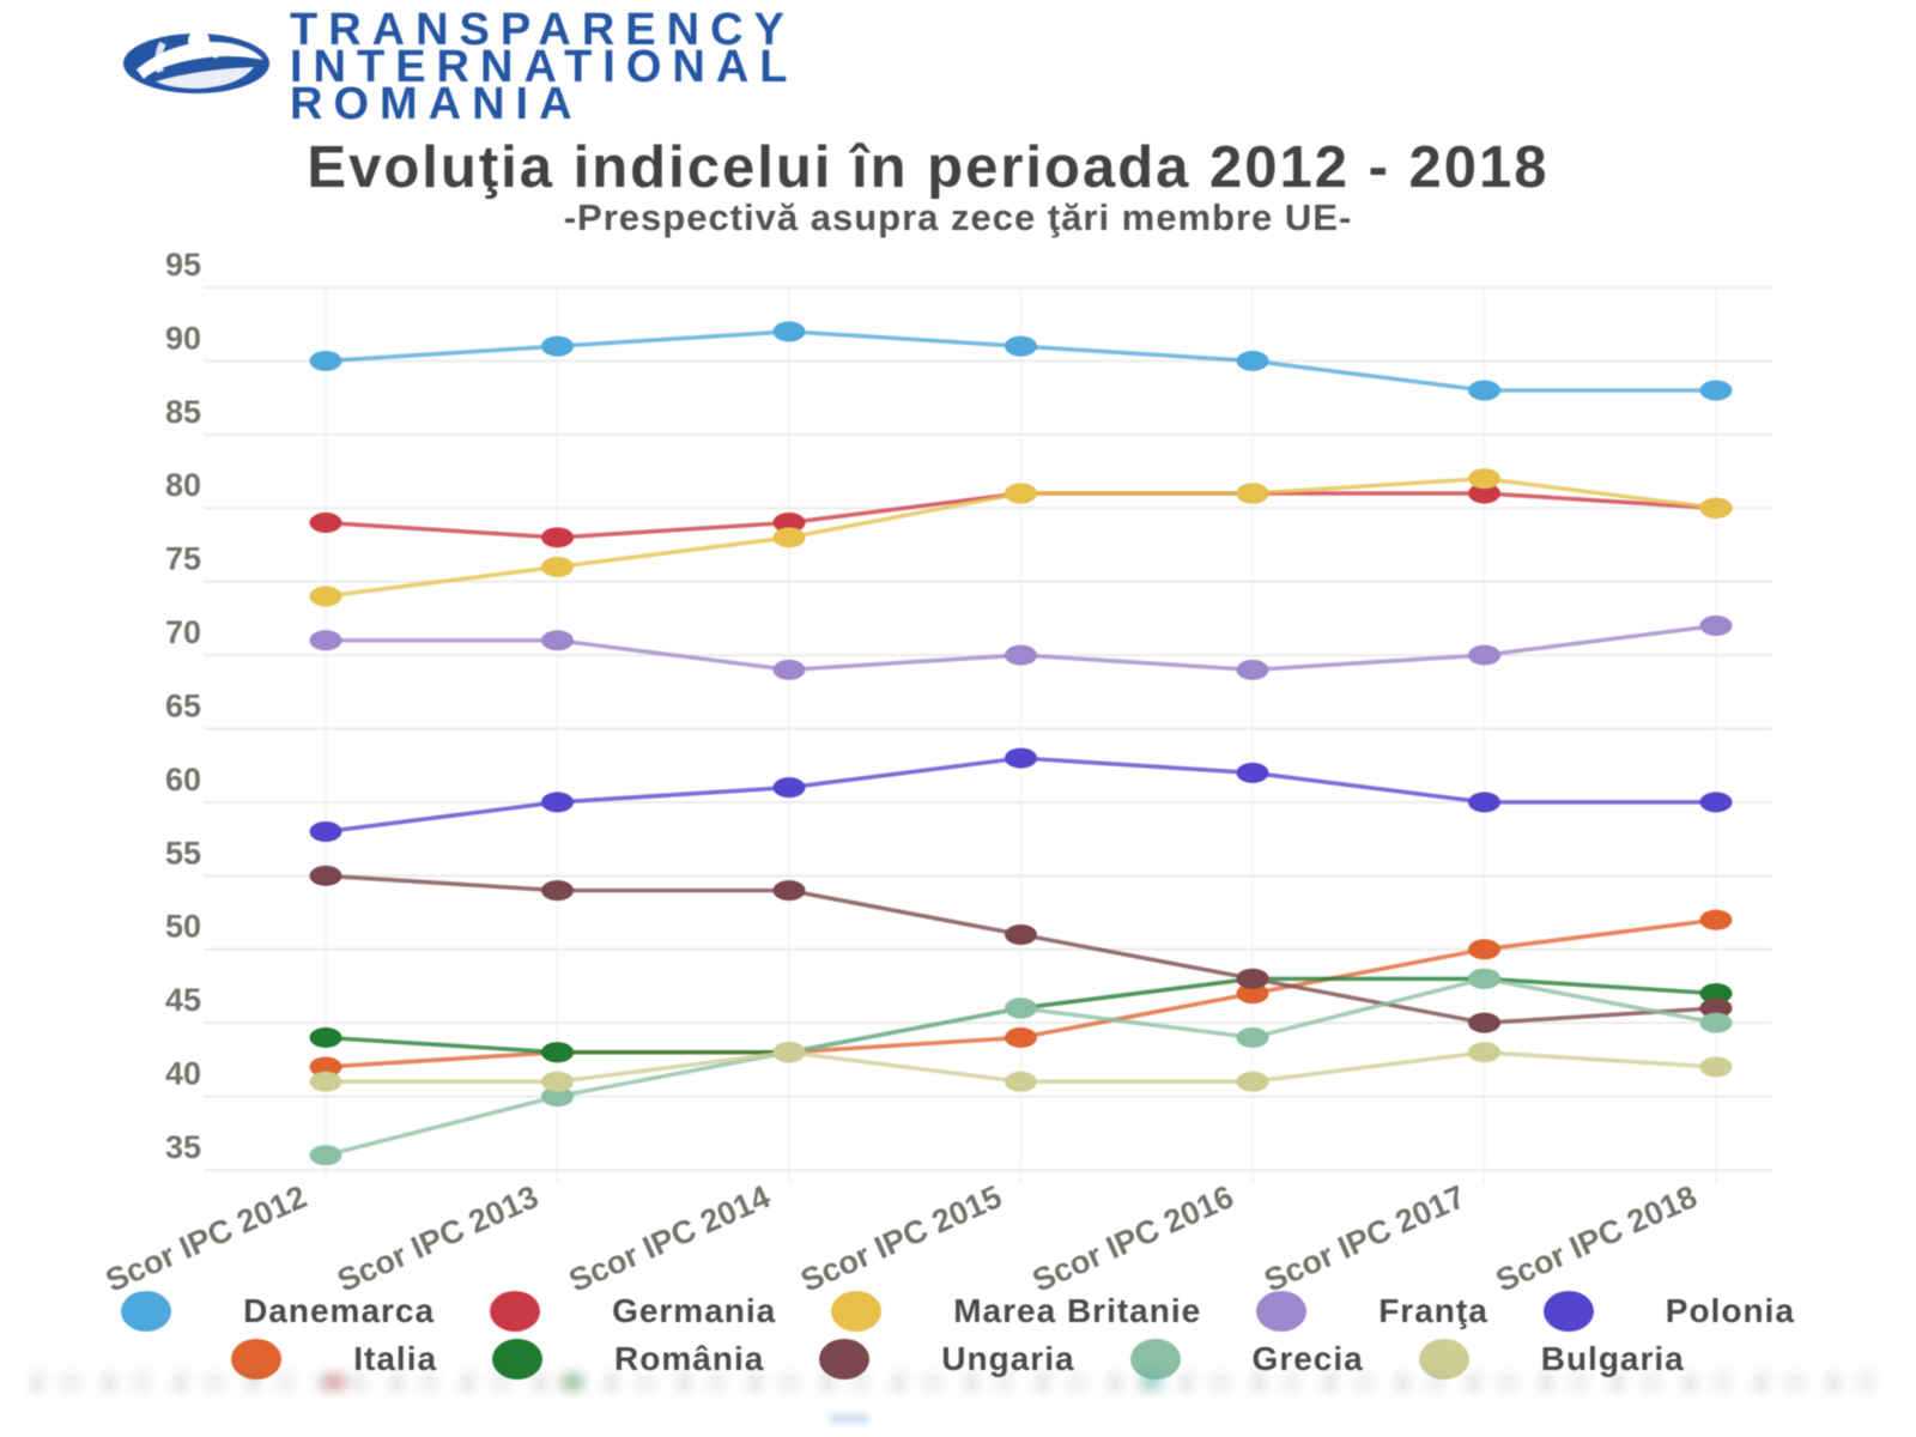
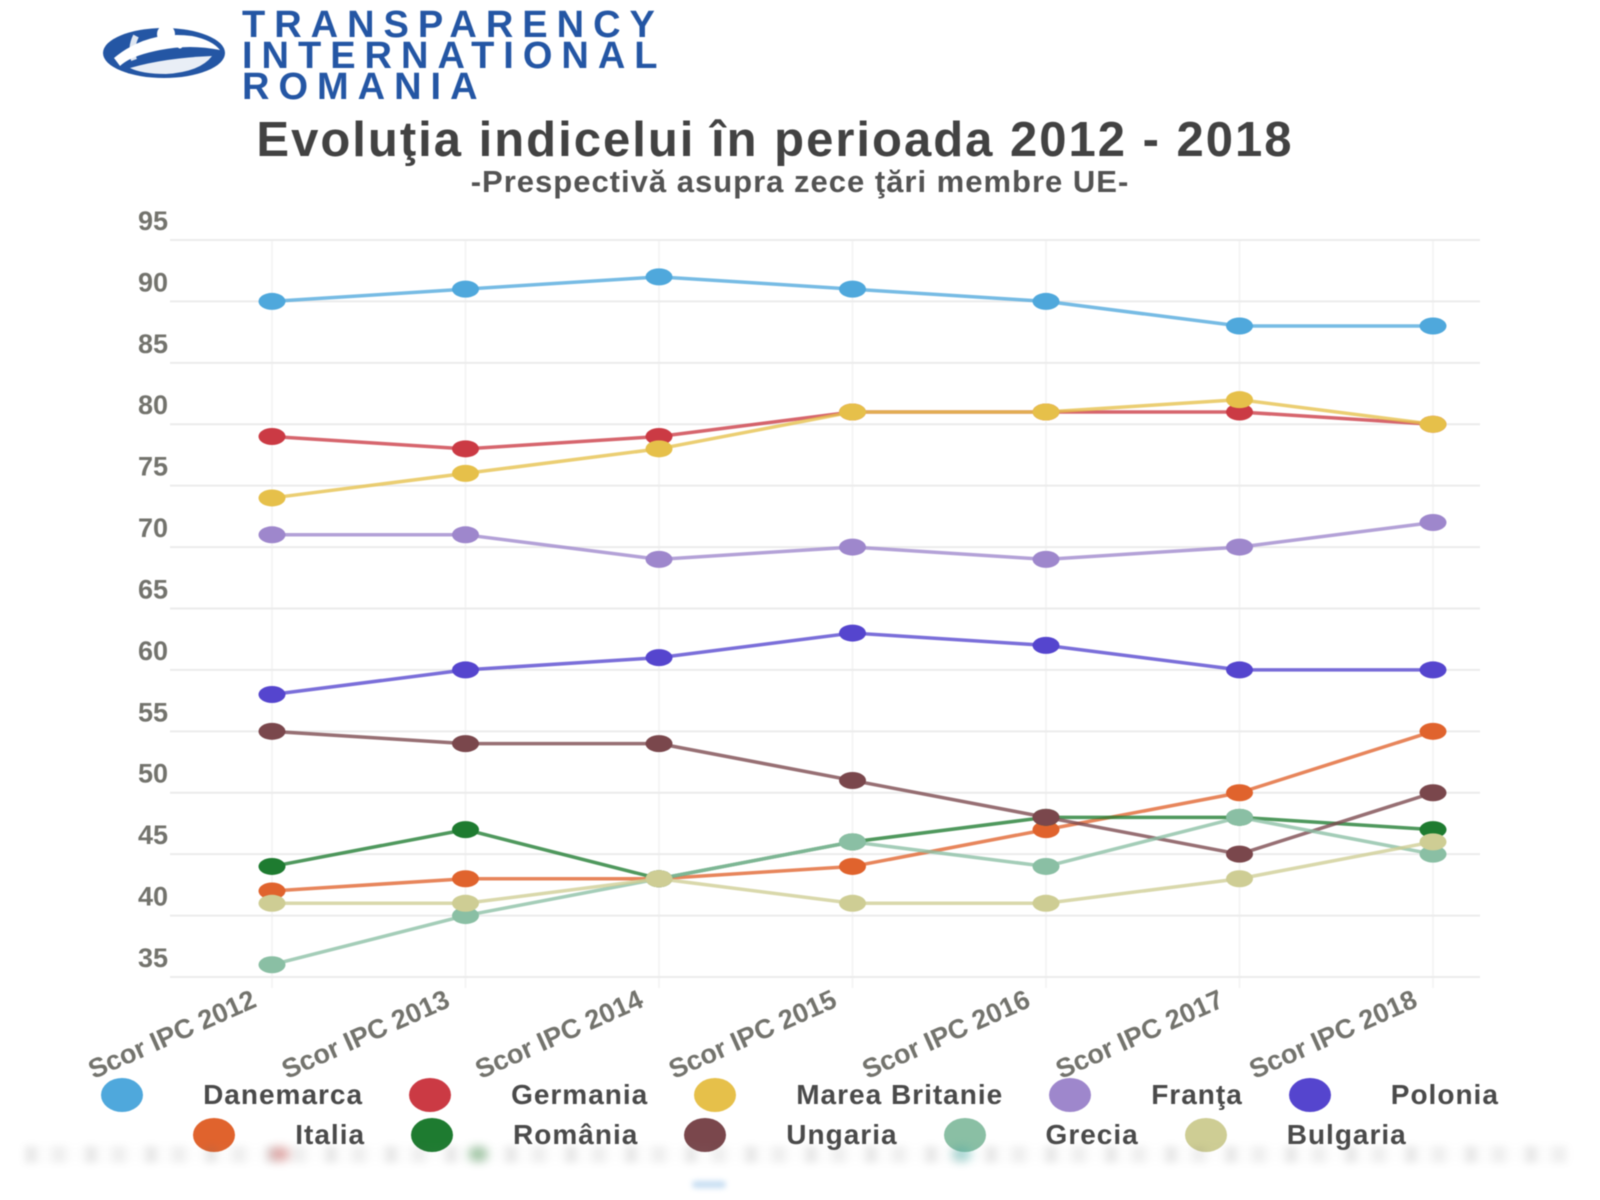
România/Scor IPC 2013: 43 -> 47
Italia/Scor IPC 2018: 52 -> 55
Ungaria/Scor IPC 2018: 46 -> 50
Bulgaria/Scor IPC 2018: 42 -> 46
